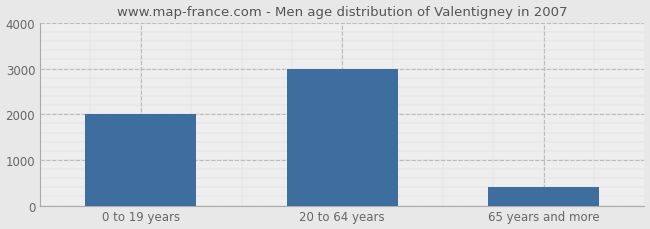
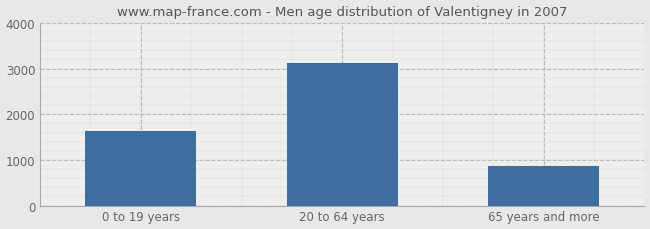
0 to 19 years: 2000 -> 1630
20 to 64 years: 3000 -> 3120
65 years and more: 400 -> 870
